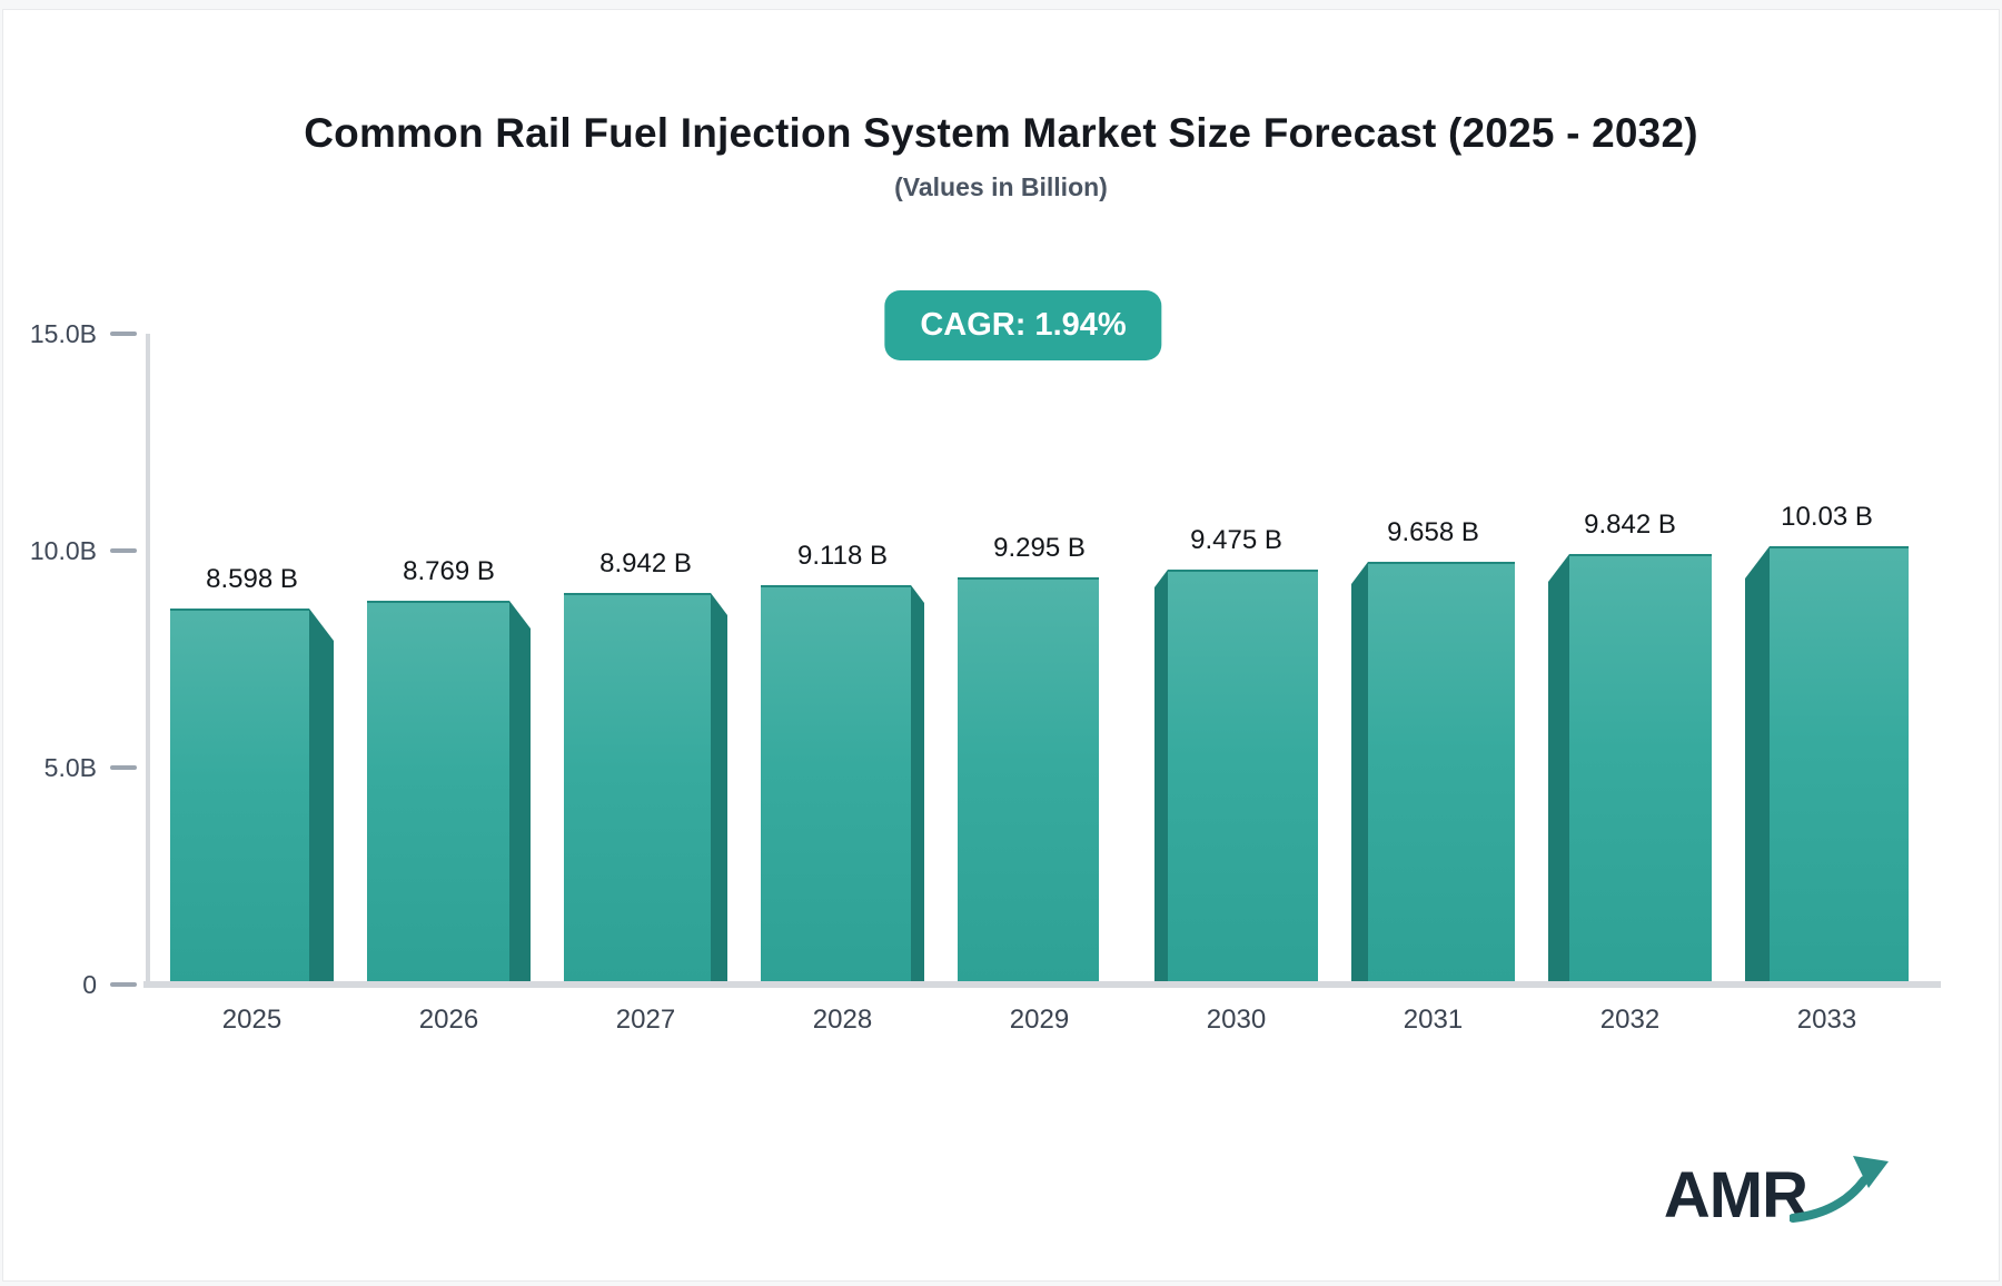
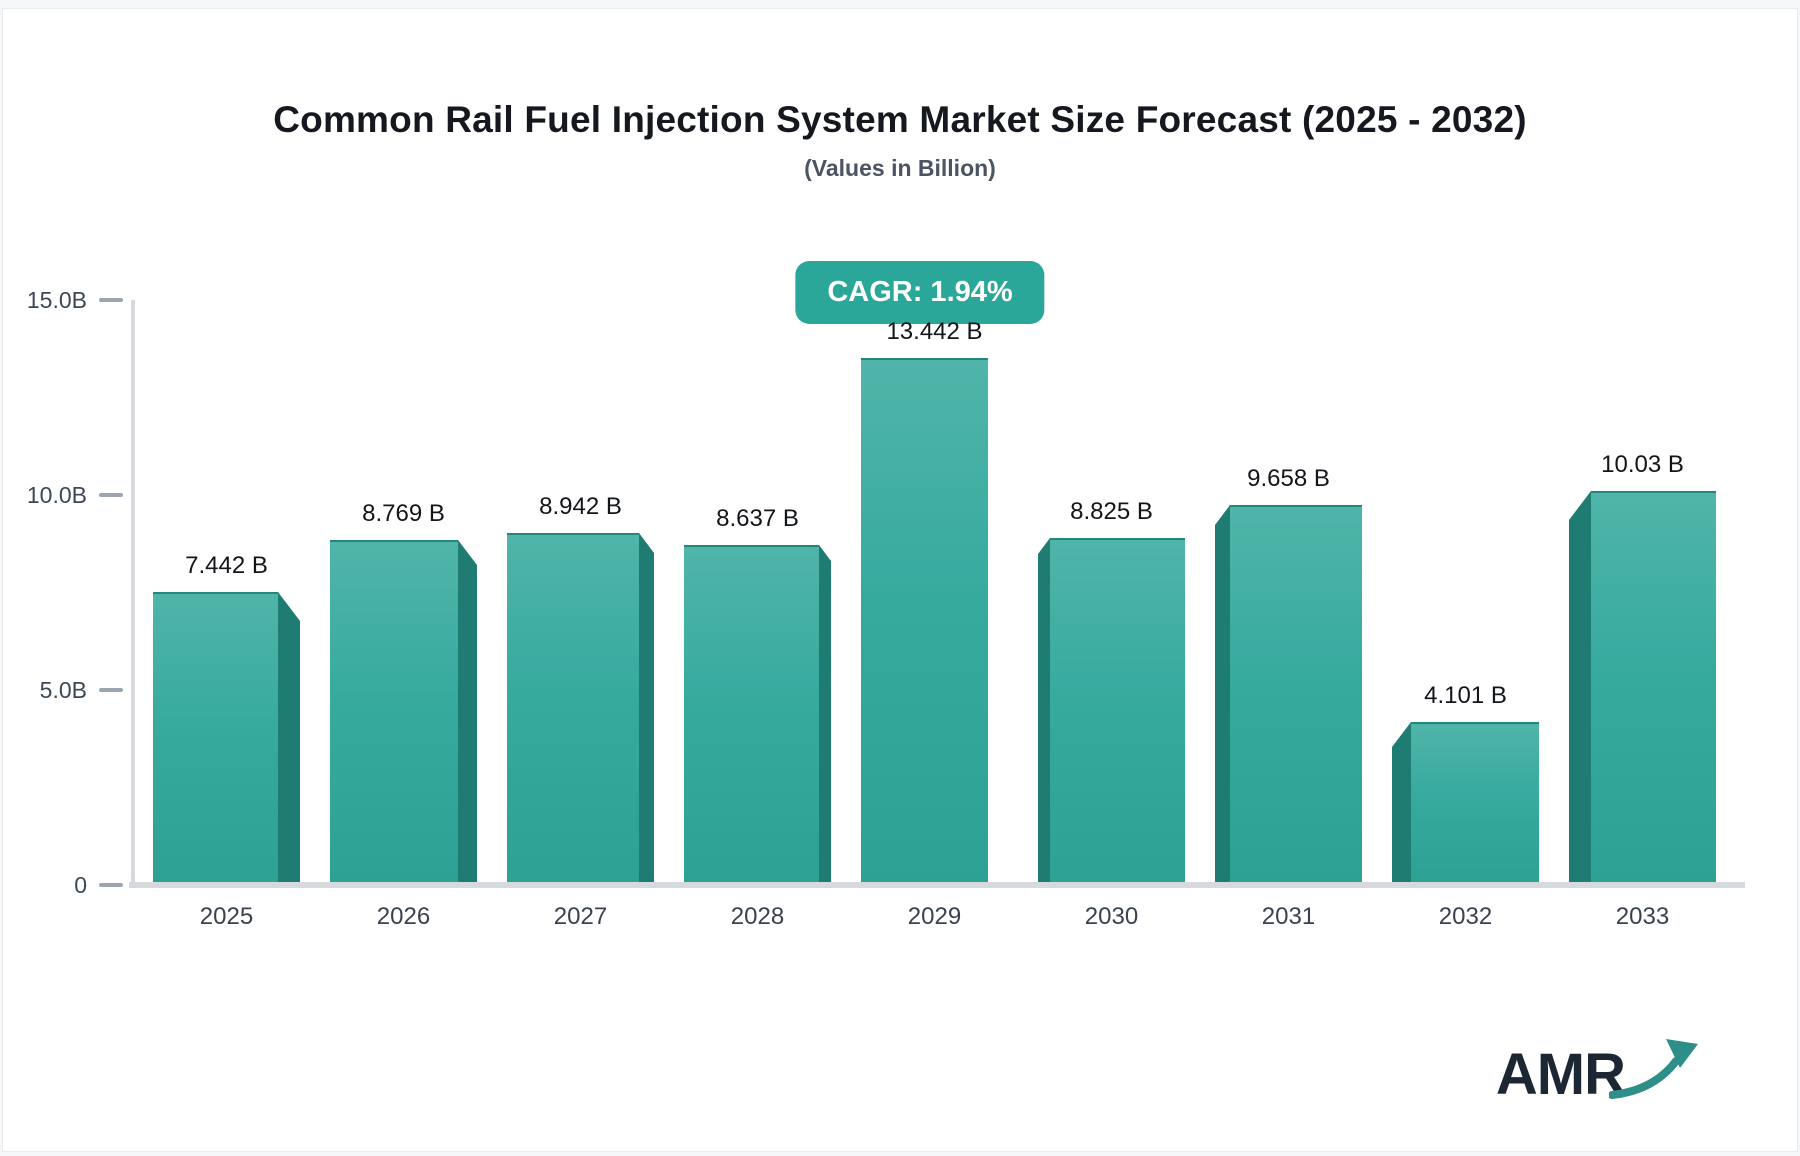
2025: 8.598 -> 7.442
2028: 9.118 -> 8.637
2029: 9.295 -> 13.442
2030: 9.475 -> 8.825
2032: 9.842 -> 4.101
